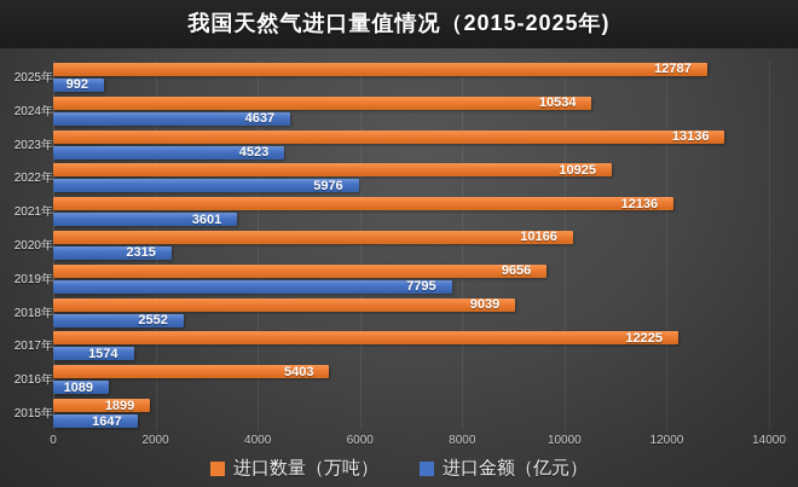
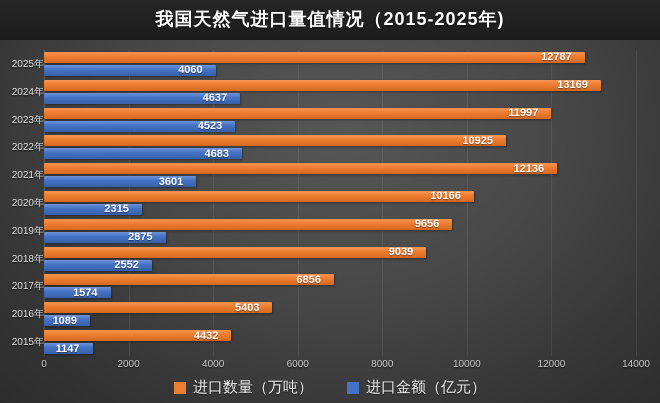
进口金额（亿元）/2025年: 992 -> 4060
进口数量（万吨）/2024年: 10534 -> 13169
进口数量（万吨）/2023年: 13136 -> 11997
进口金额（亿元）/2022年: 5976 -> 4683
进口金额（亿元）/2019年: 7795 -> 2875
进口数量（万吨）/2017年: 12225 -> 6856
进口数量（万吨）/2015年: 1899 -> 4432
进口金额（亿元）/2015年: 1647 -> 1147
